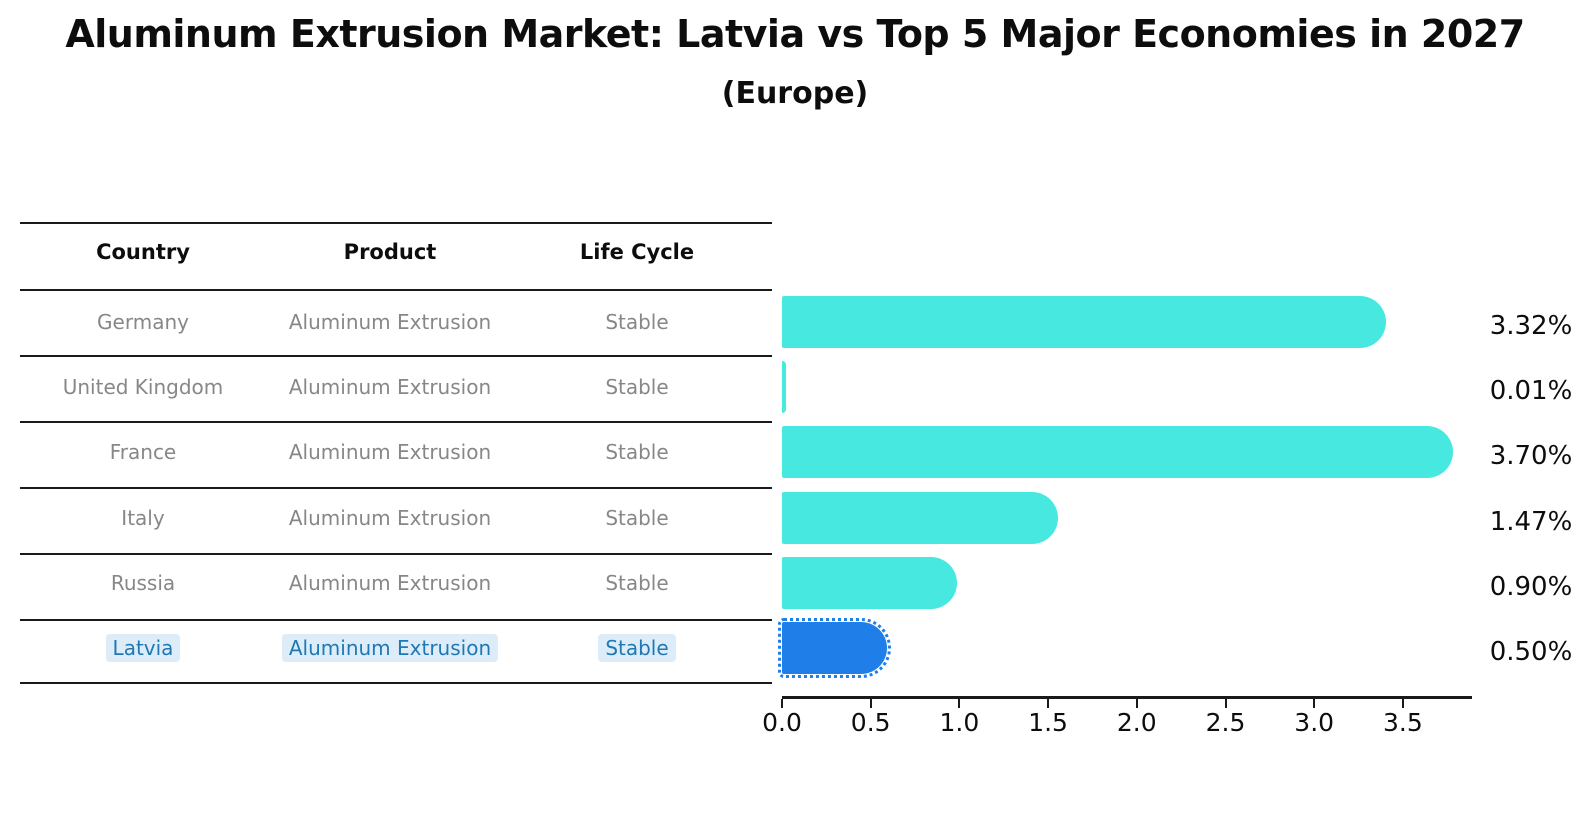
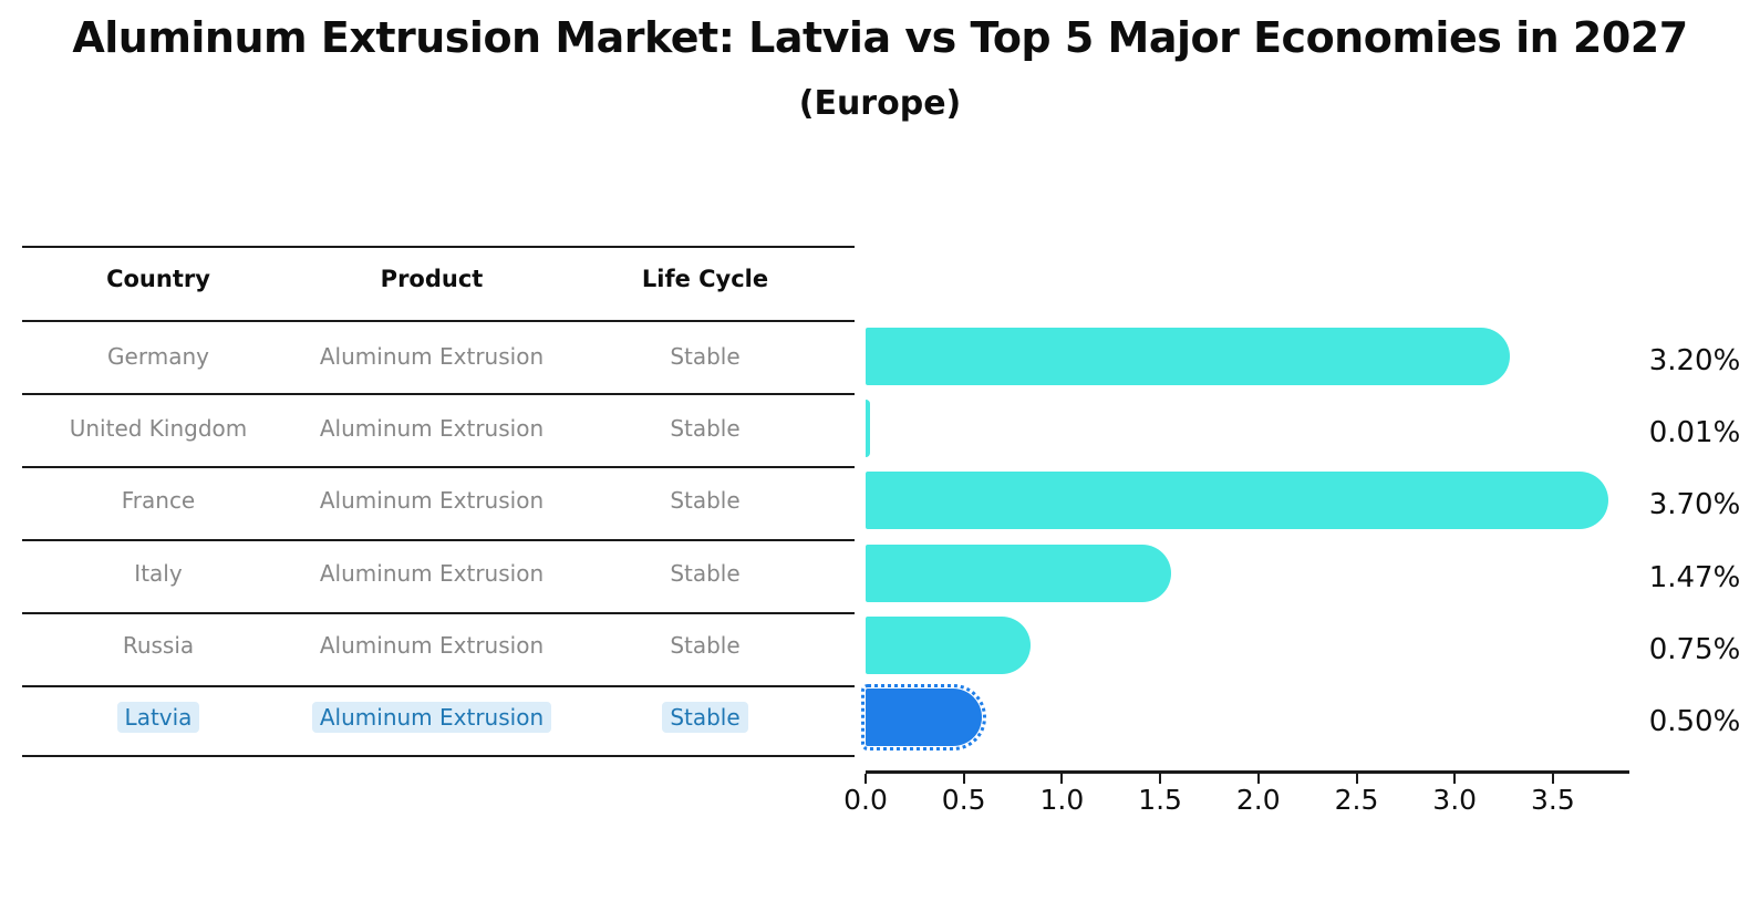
Germany: 3.32% -> 3.20%
Russia: 0.90% -> 0.75%
